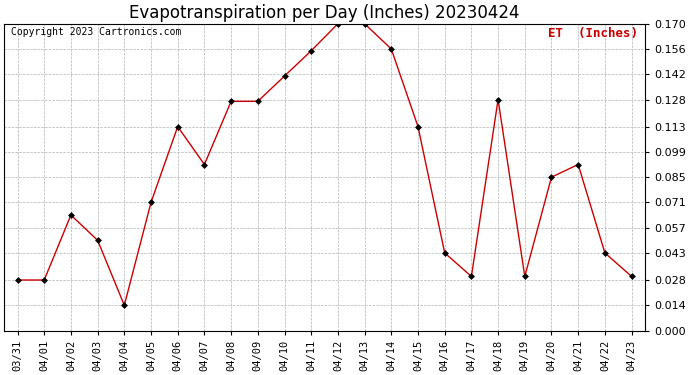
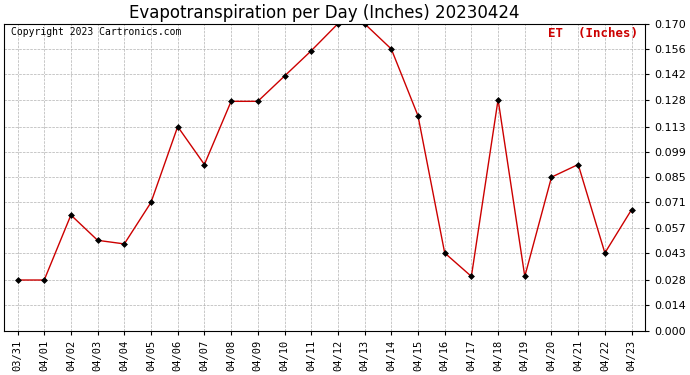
04/04: 0.014 -> 0.048
04/15: 0.113 -> 0.119
04/23: 0.030 -> 0.067
